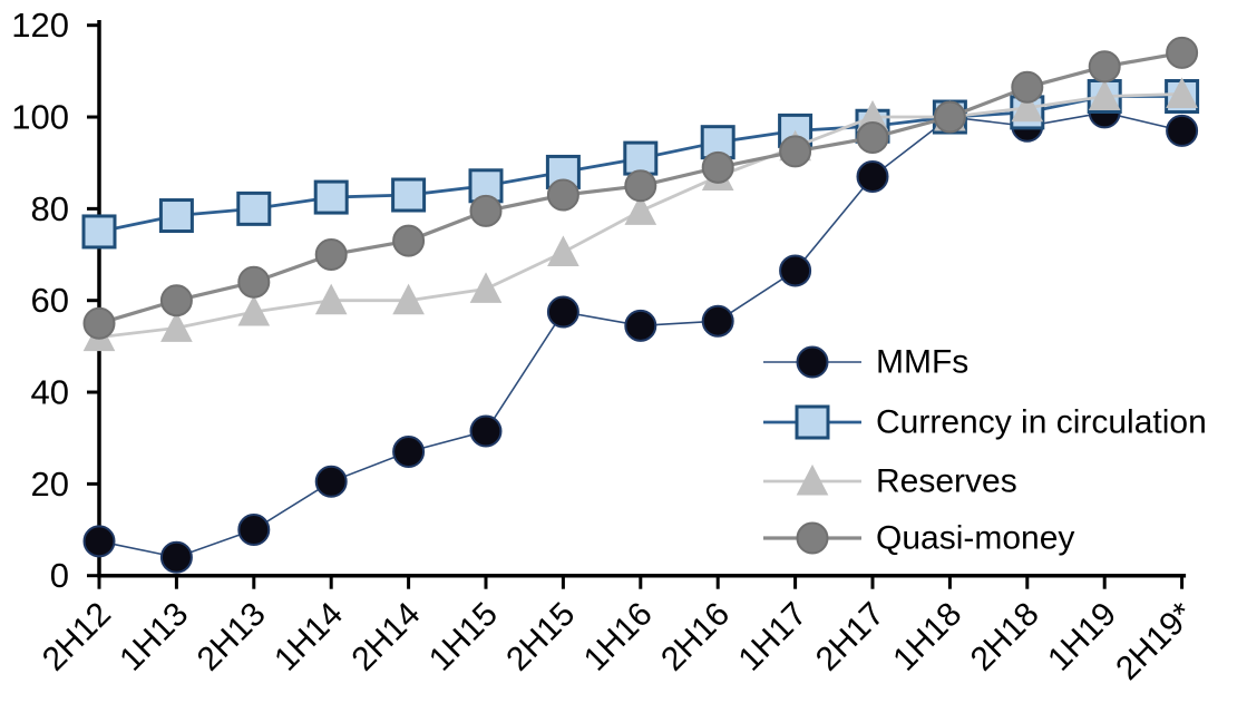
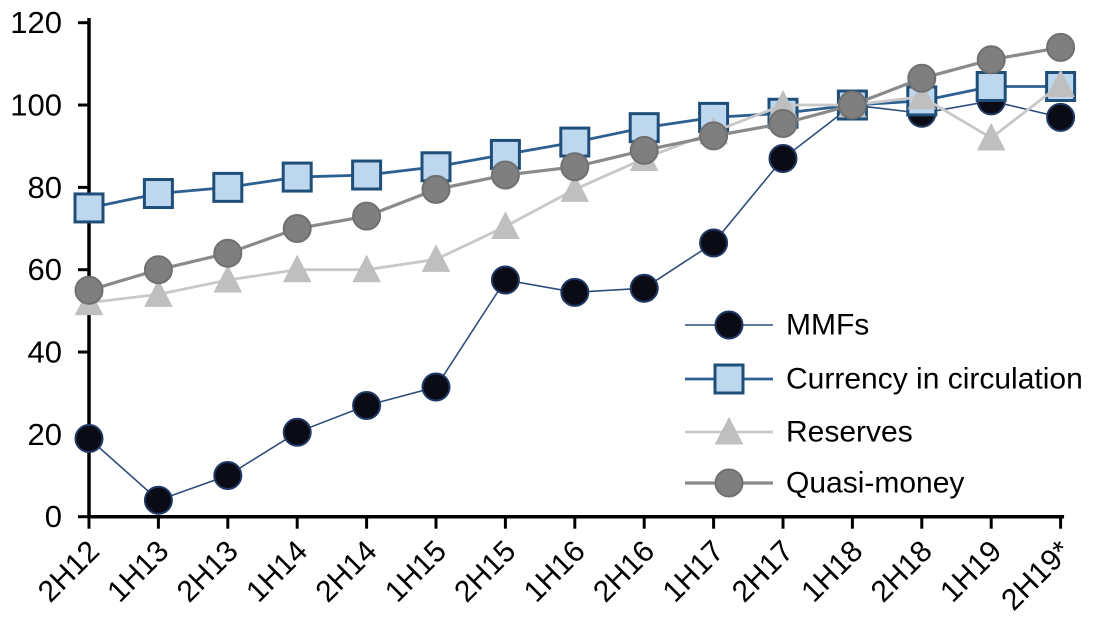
MMFs/2H12: 8 -> 19
Reserves/1H19: 104 -> 92
